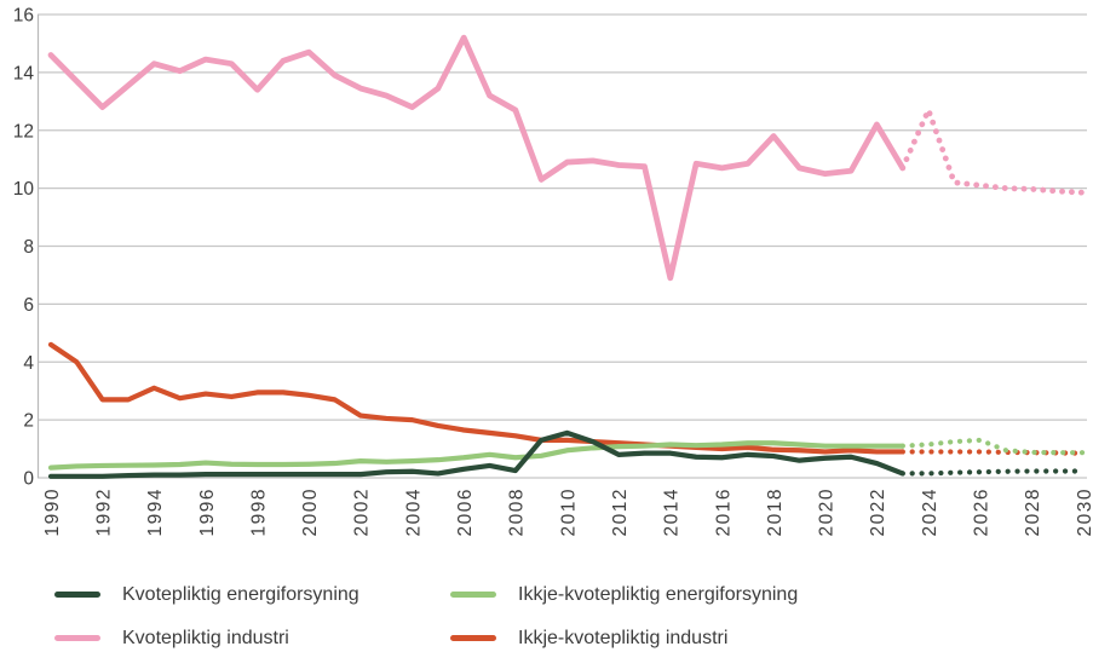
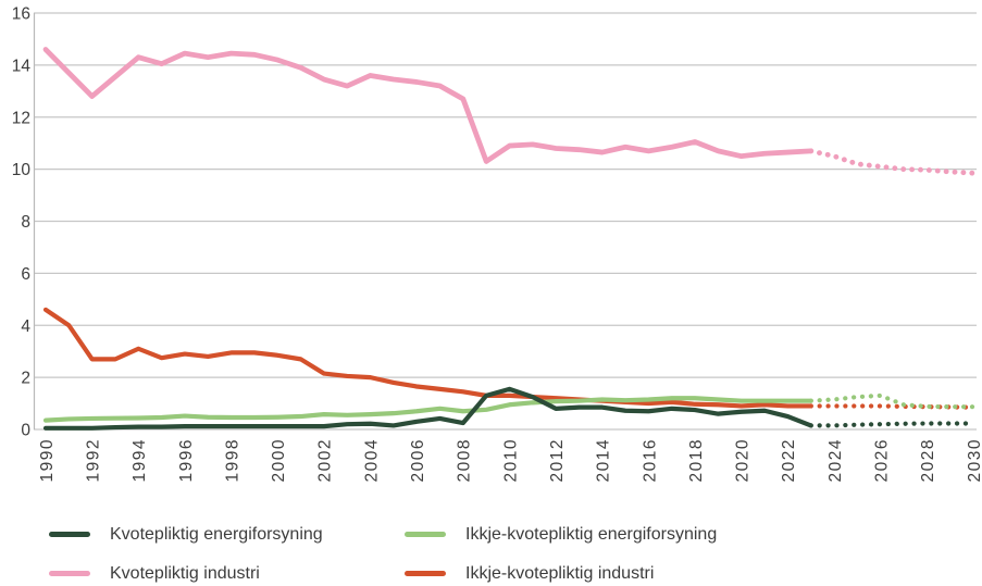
Kvotepliktig industri/1998: 13.4 -> 14.4
Kvotepliktig industri/2000: 14.7 -> 14.2
Kvotepliktig industri/2004: 12.8 -> 13.6
Kvotepliktig industri/2006: 15.2 -> 13.3
Kvotepliktig industri/2014: 6.9 -> 10.7
Kvotepliktig industri/2018: 11.8 -> 11.1
Kvotepliktig industri/2022: 12.2 -> 10.7
Kvotepliktig industri/2024: 12.7 -> 10.5
